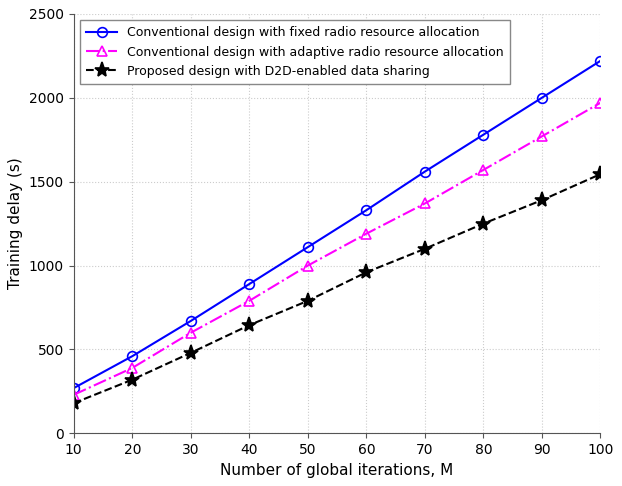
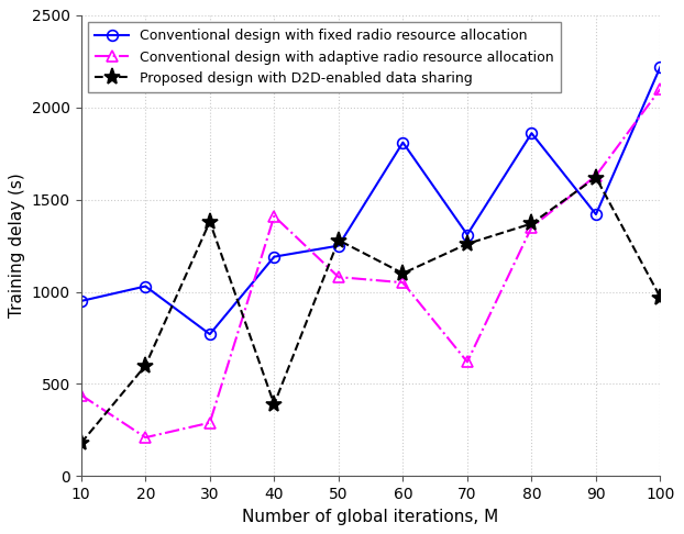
Conventional design with fixed radio resource allocation/10: 270 -> 950
Conventional design with adaptive radio resource allocation/10: 230 -> 440
Conventional design with fixed radio resource allocation/20: 460 -> 1030
Conventional design with adaptive radio resource allocation/20: 390 -> 210
Proposed design with D2D-enabled data sharing/20: 320 -> 600
Conventional design with fixed radio resource allocation/30: 670 -> 770
Conventional design with adaptive radio resource allocation/30: 600 -> 290
Proposed design with D2D-enabled data sharing/30: 480 -> 1380
Conventional design with fixed radio resource allocation/40: 890 -> 1190
Conventional design with adaptive radio resource allocation/40: 790 -> 1410
Proposed design with D2D-enabled data sharing/40: 640 -> 390
Conventional design with fixed radio resource allocation/50: 1110 -> 1250
Conventional design with adaptive radio resource allocation/50: 1000 -> 1080
Proposed design with D2D-enabled data sharing/50: 790 -> 1280
Conventional design with fixed radio resource allocation/60: 1330 -> 1810
Conventional design with adaptive radio resource allocation/60: 1190 -> 1050
Proposed design with D2D-enabled data sharing/60: 960 -> 1100
Conventional design with fixed radio resource allocation/70: 1560 -> 1310
Conventional design with adaptive radio resource allocation/70: 1370 -> 620
Proposed design with D2D-enabled data sharing/70: 1100 -> 1260
Conventional design with fixed radio resource allocation/80: 1780 -> 1860
Conventional design with adaptive radio resource allocation/80: 1570 -> 1350
Proposed design with D2D-enabled data sharing/80: 1250 -> 1370
Conventional design with fixed radio resource allocation/90: 2000 -> 1420
Conventional design with adaptive radio resource allocation/90: 1770 -> 1630
Proposed design with D2D-enabled data sharing/90: 1390 -> 1620
Conventional design with adaptive radio resource allocation/100: 1970 -> 2100
Proposed design with D2D-enabled data sharing/100: 1540 -> 970
